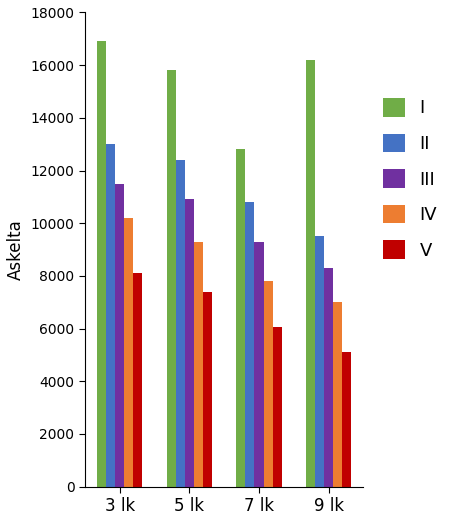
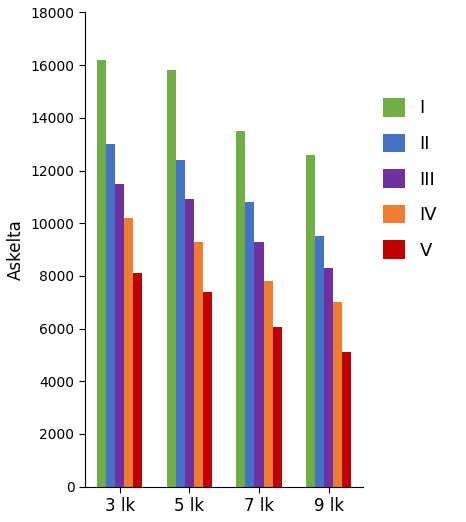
I/3 lk: 16900 -> 16200
I/7 lk: 12800 -> 13500
I/9 lk: 16200 -> 12600
